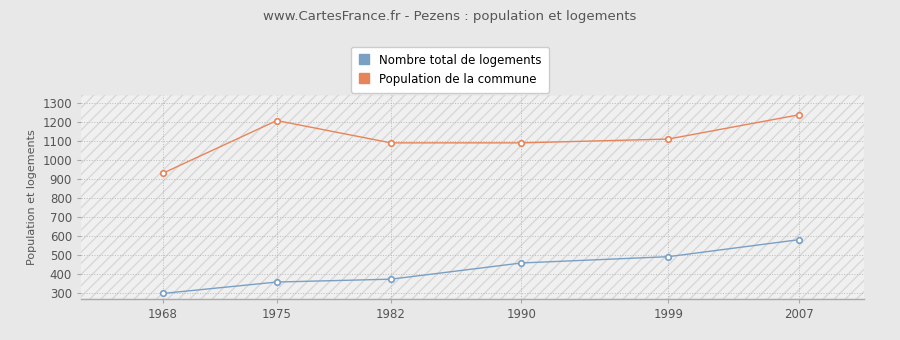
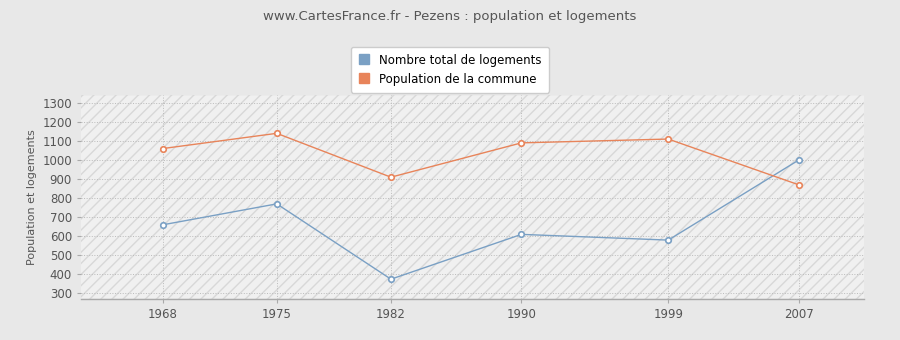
Nombre total de logements/1968: 300 -> 660
Population de la commune/1968: 930 -> 1060
Nombre total de logements/1975: 360 -> 770
Population de la commune/1975: 1210 -> 1140
Population de la commune/1982: 1090 -> 910
Nombre total de logements/1990: 460 -> 610
Nombre total de logements/1999: 490 -> 580
Nombre total de logements/2007: 580 -> 1000
Population de la commune/2007: 1240 -> 870
